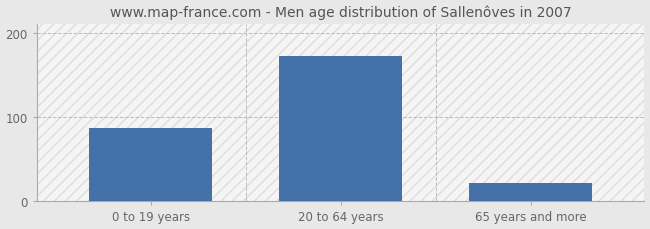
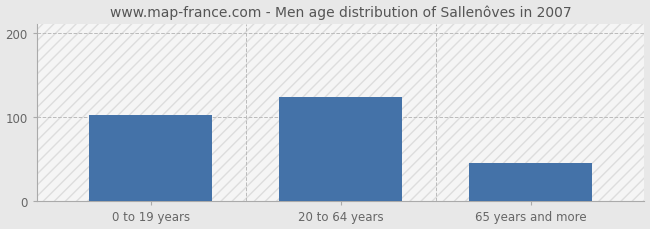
0 to 19 years: 87 -> 102
20 to 64 years: 172 -> 124
65 years and more: 22 -> 46
